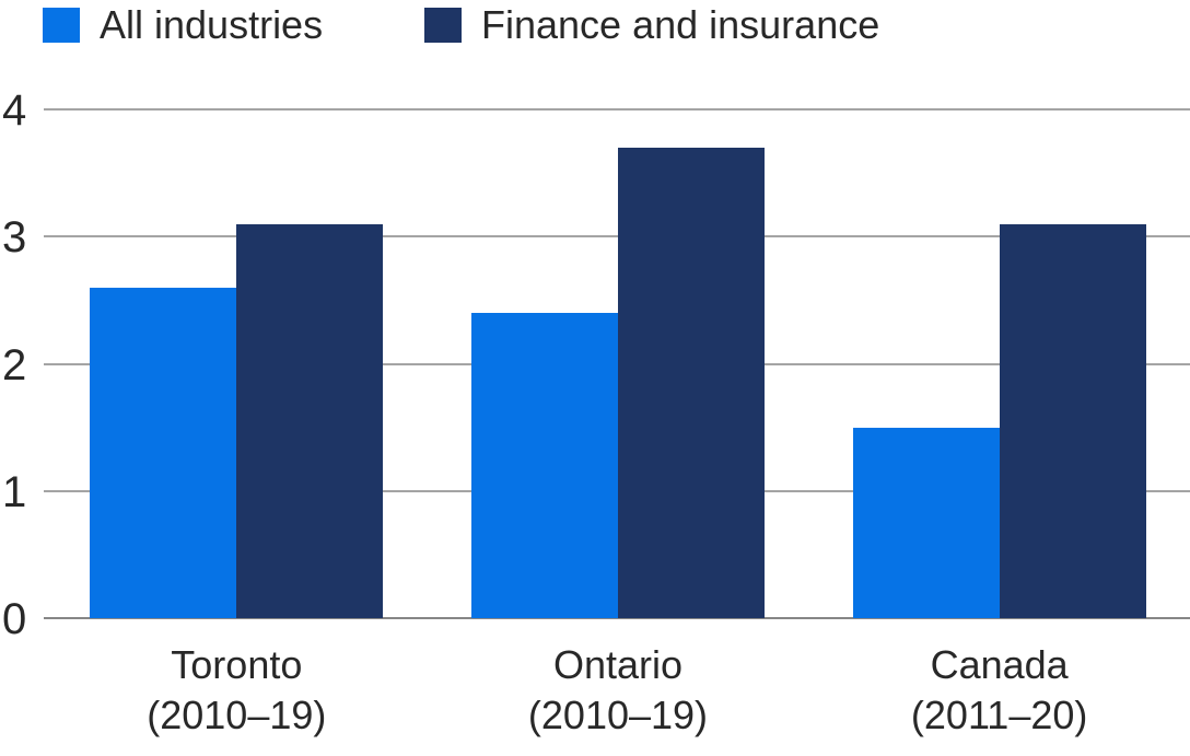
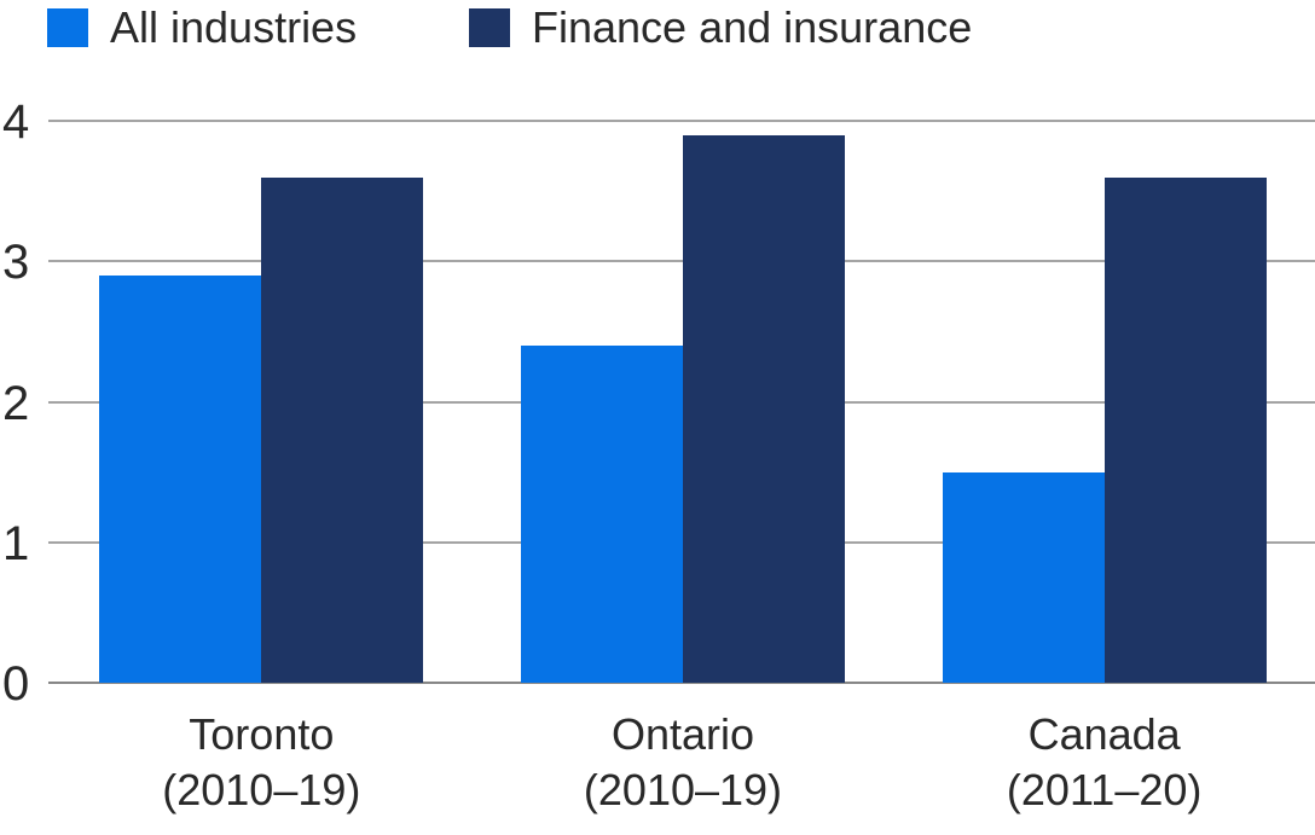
All industries/Toronto (2010–19): 2.6 -> 2.9
Finance and insurance/Toronto (2010–19): 3.1 -> 3.6
Finance and insurance/Ontario (2010–19): 3.7 -> 3.9
Finance and insurance/Canada (2011–20): 3.1 -> 3.6
